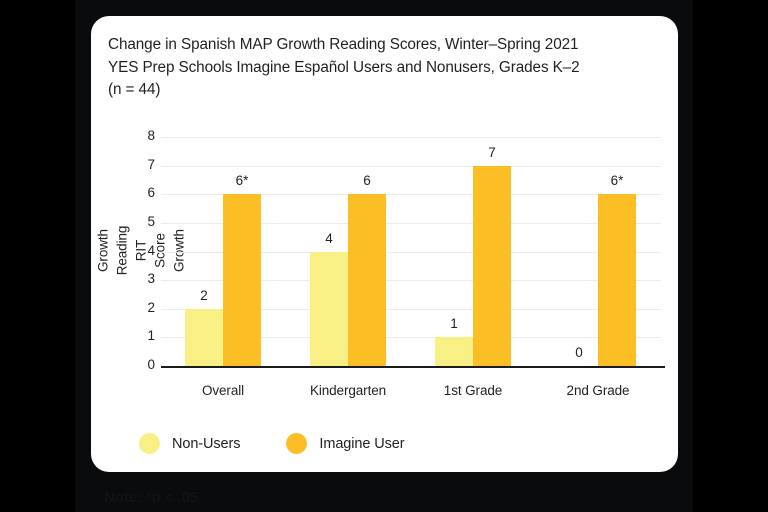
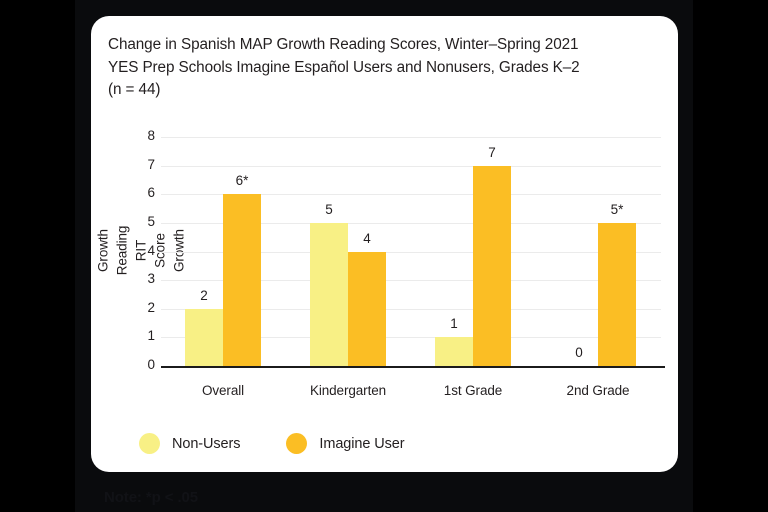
Non-Users/Kindergarten: 4 -> 5
Imagine User/Kindergarten: 6 -> 4
Imagine User/2nd Grade: 6 -> 5
